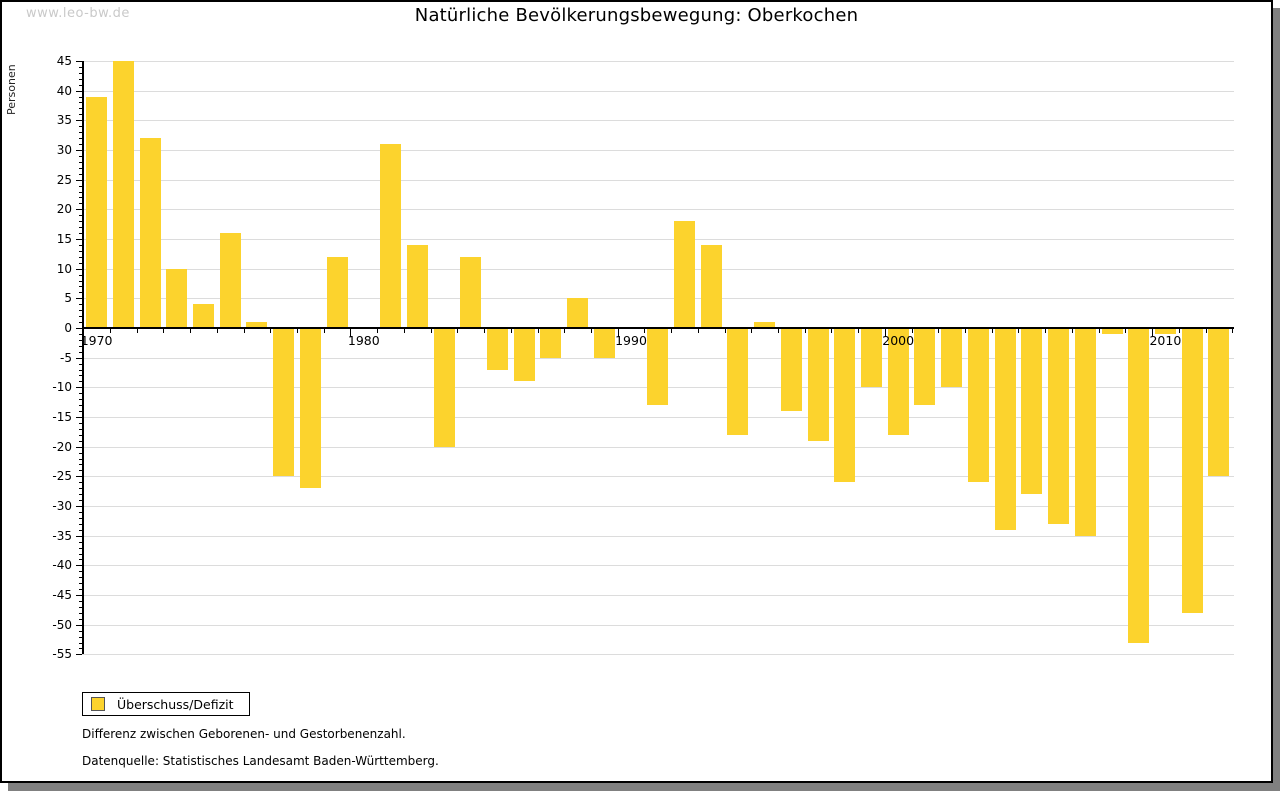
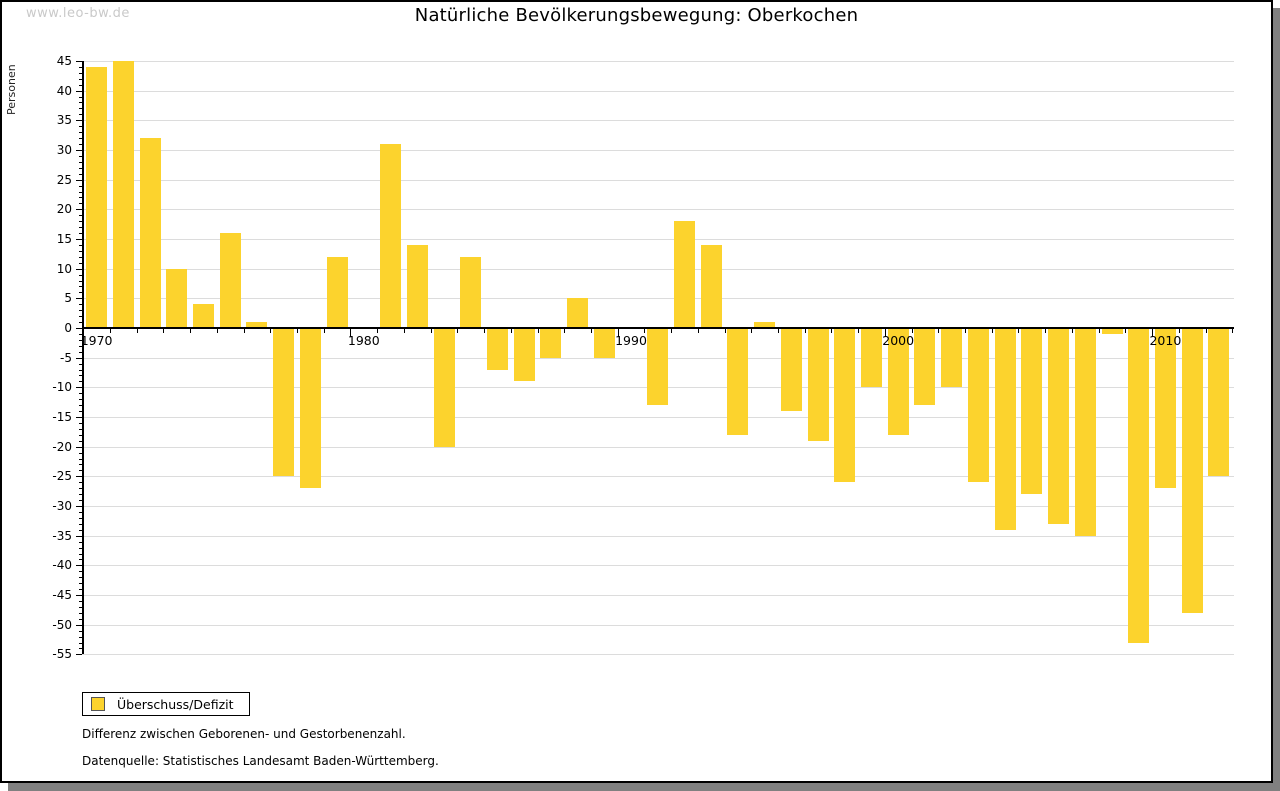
1970: 39 -> 44
2010: -1 -> -27
